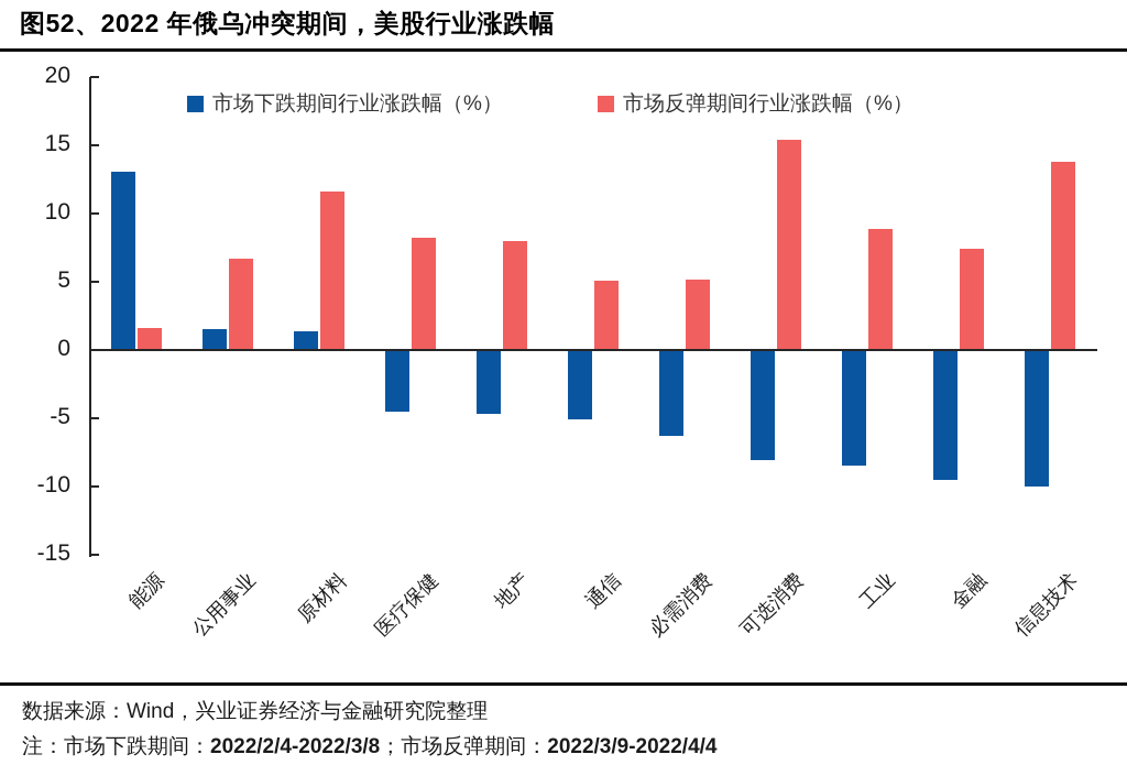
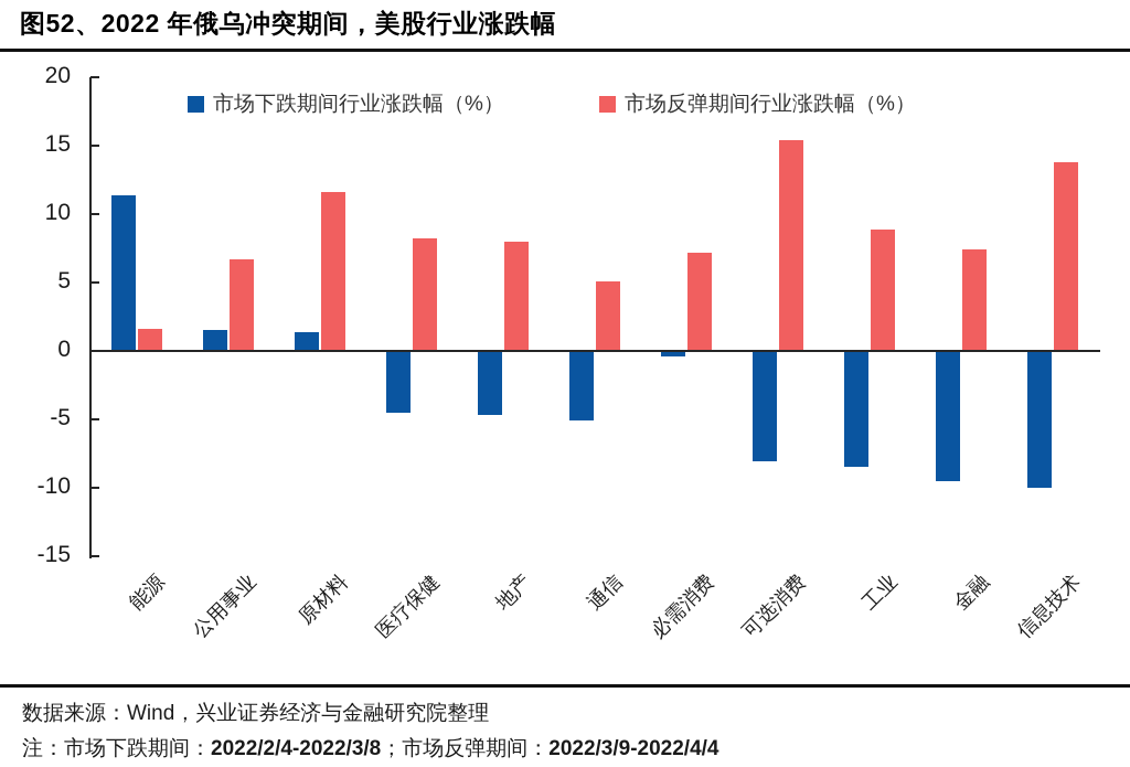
市场下跌期间行业涨跌幅（%）/能源: 13.1 -> 11.4
市场下跌期间行业涨跌幅（%）/必需消费: -6.2 -> -0.3
市场反弹期间行业涨跌幅（%）/必需消费: 5.2 -> 7.2
